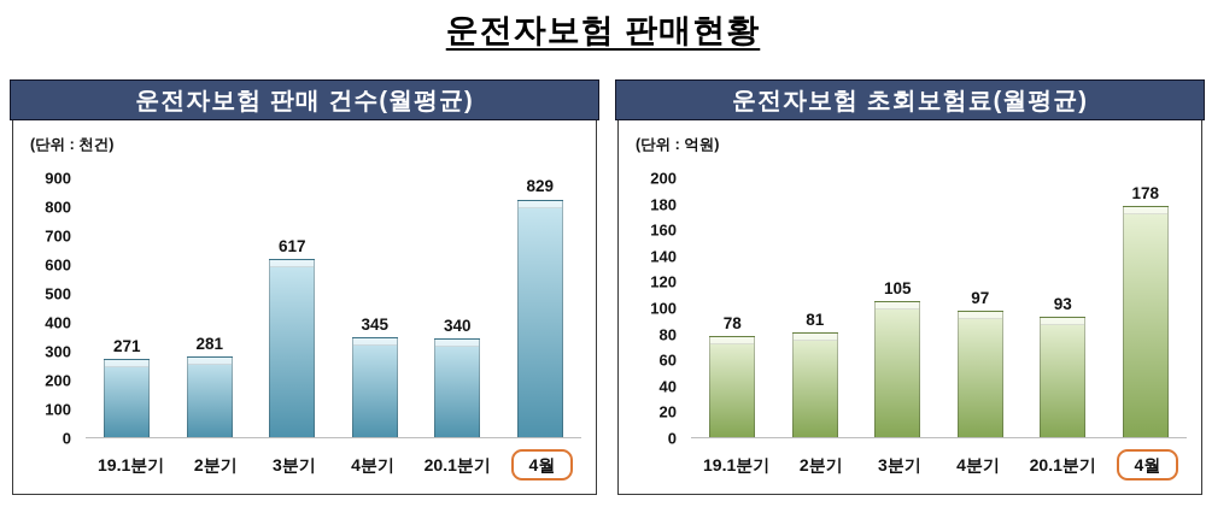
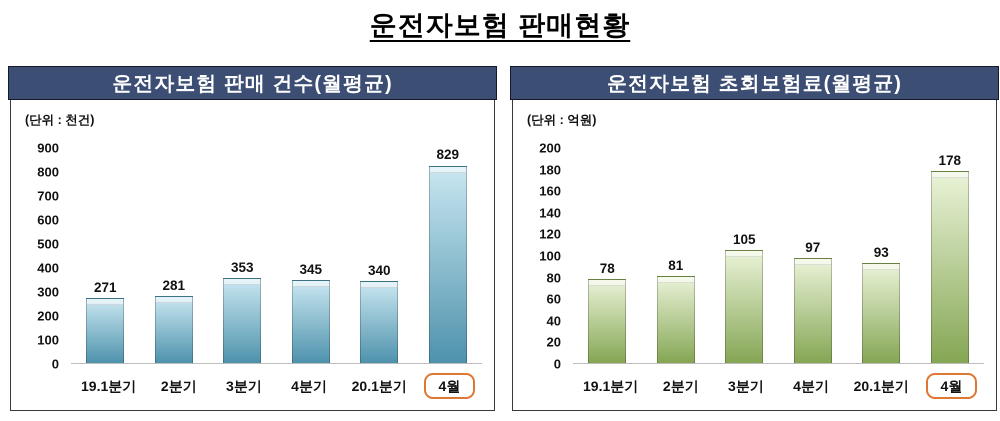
운전자보험 판매 건수(월평균)/3분기: 617 -> 353
